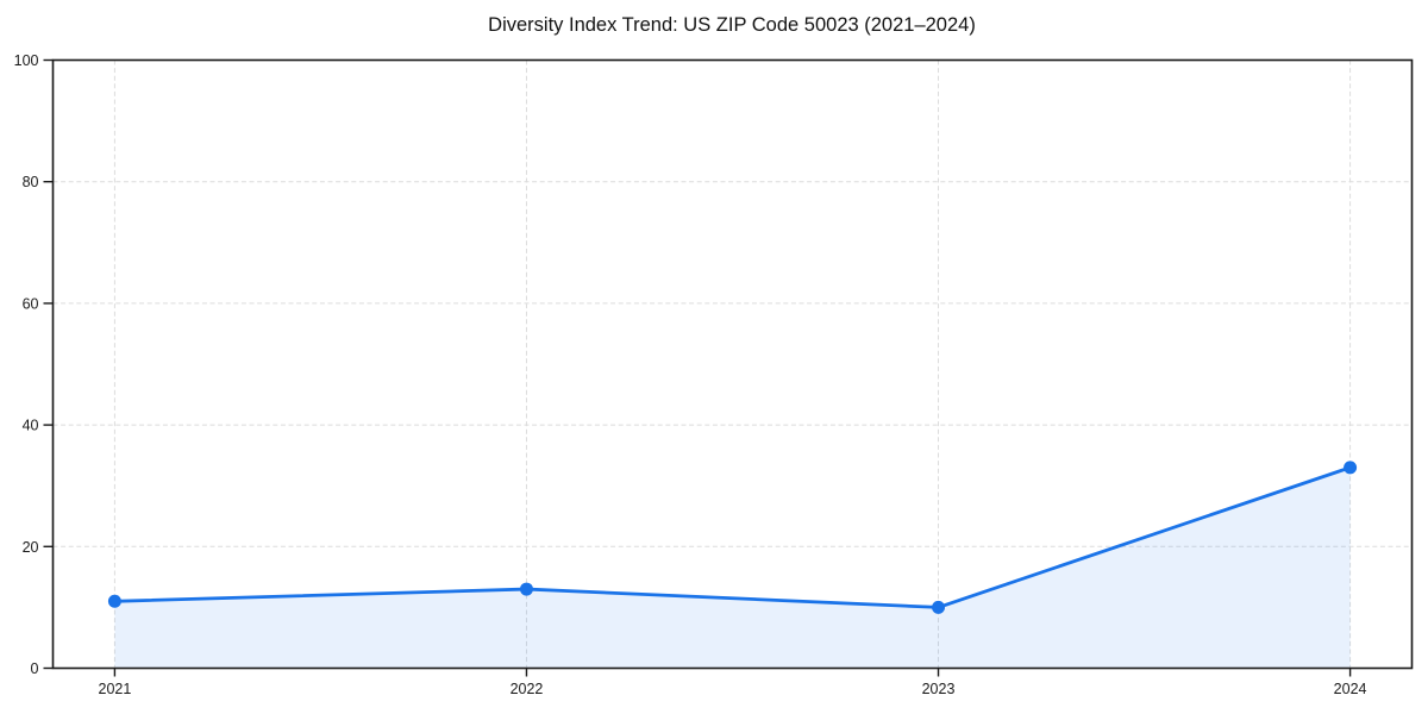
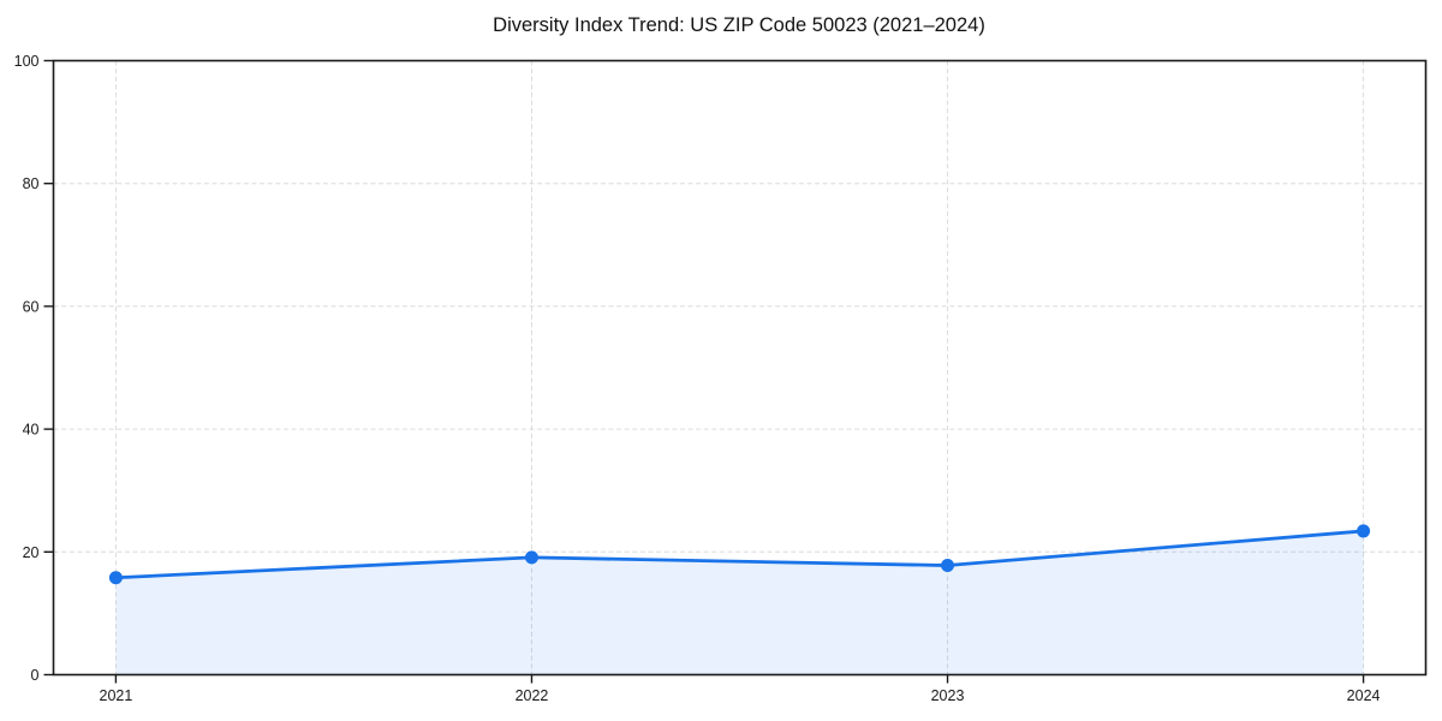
2021: 11 -> 16
2022: 13 -> 19
2023: 10 -> 18
2024: 33 -> 23
